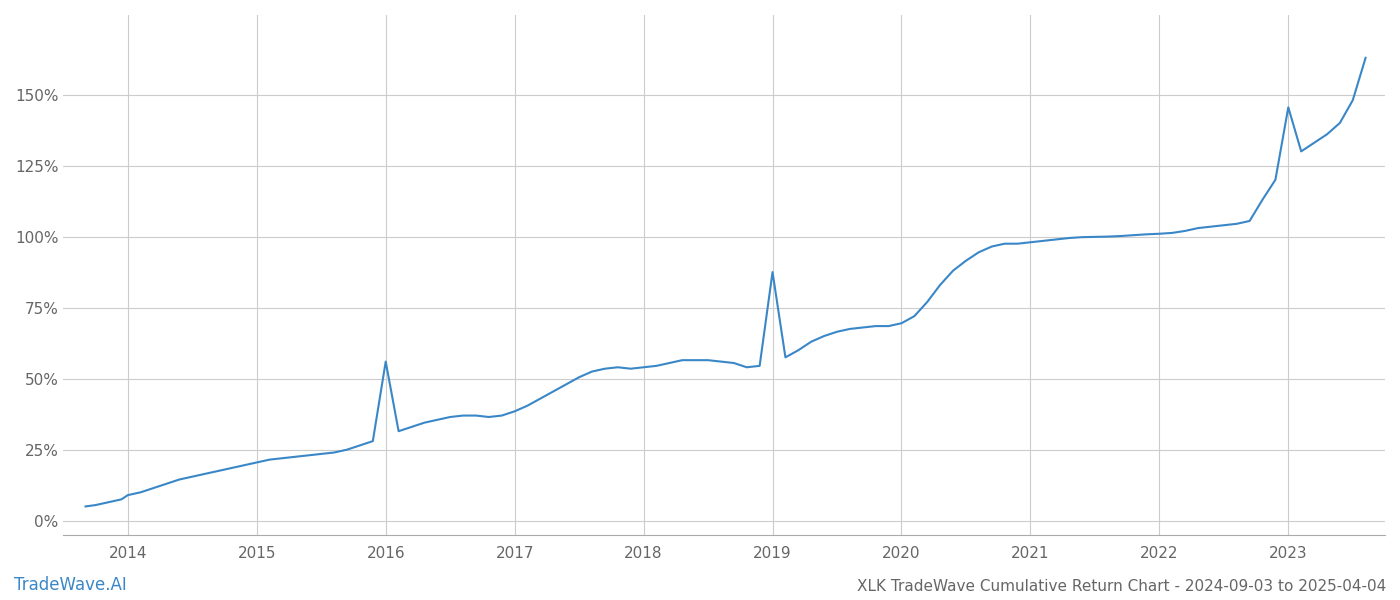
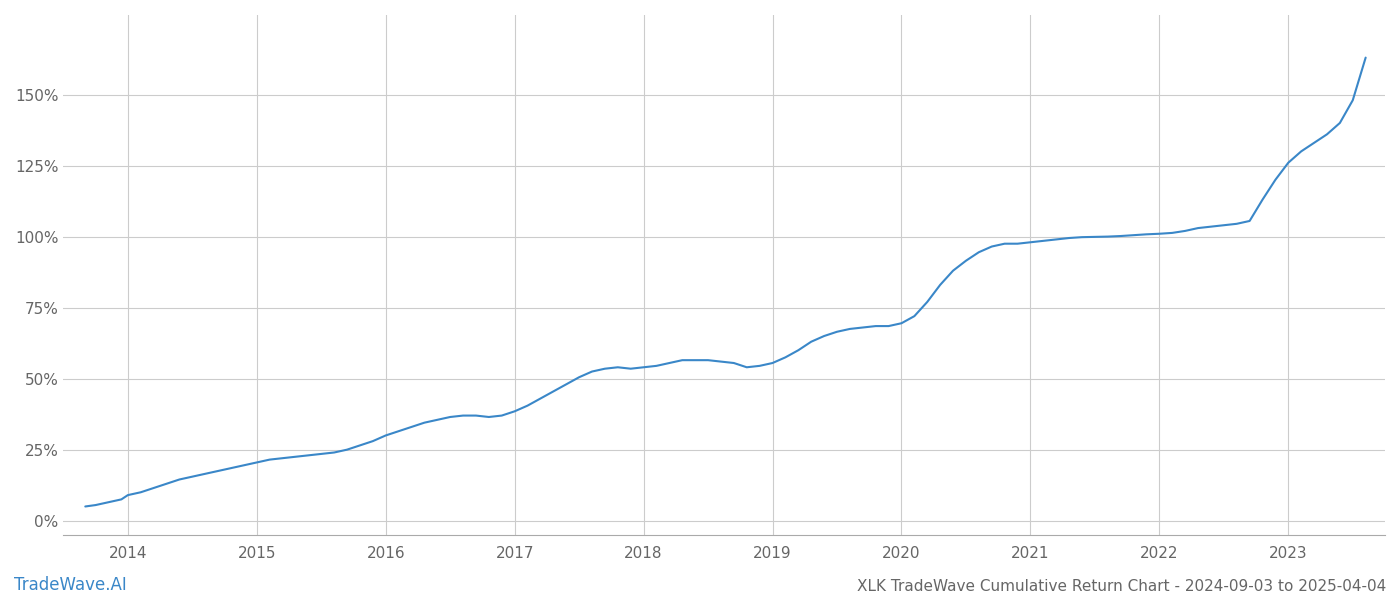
2016: 56.0% -> 30.0%
2019: 87.5% -> 55.5%
2023: 145.5% -> 126.0%
